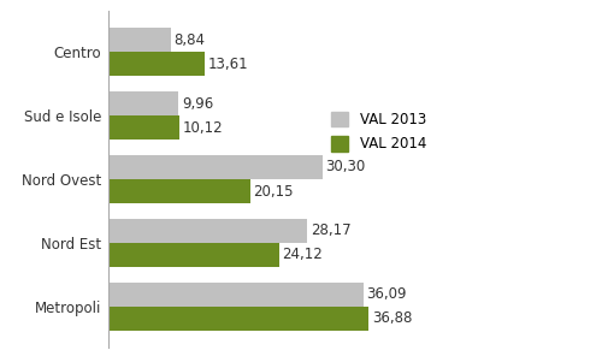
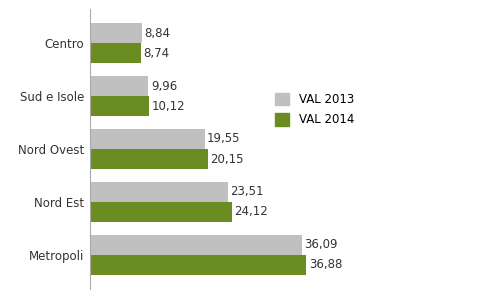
VAL 2014/Centro: 13,61 -> 8,74
VAL 2013/Nord Ovest: 30,30 -> 19,55
VAL 2013/Nord Est: 28,17 -> 23,51
